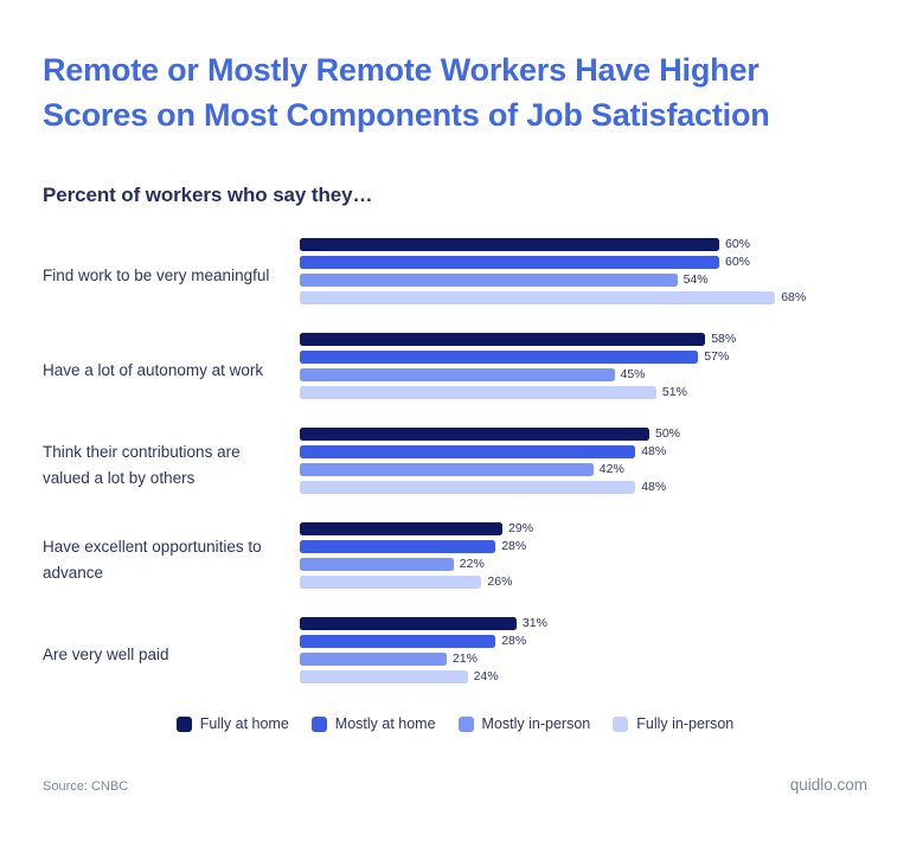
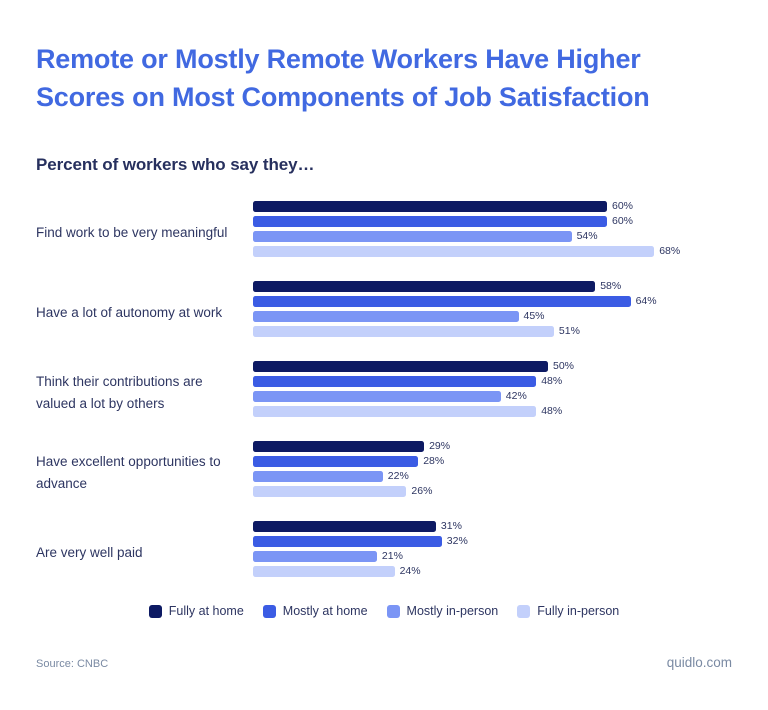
Mostly at home/Have a lot of autonomy at work: 57% -> 64%
Mostly at home/Are very well paid: 28% -> 32%
